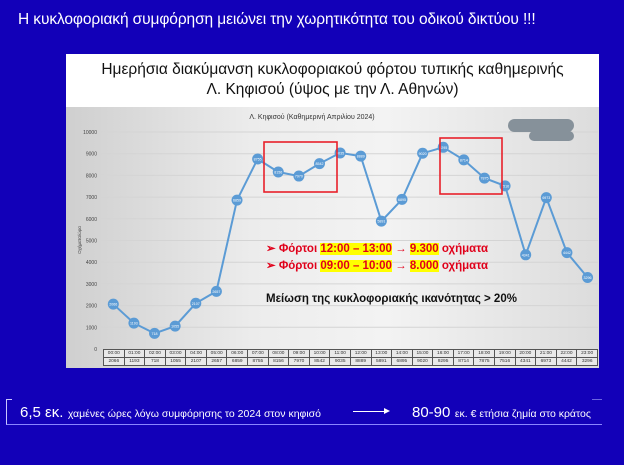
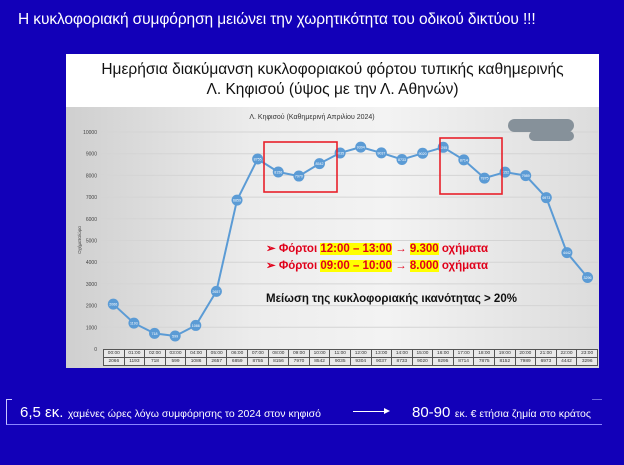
03:00: 1055 -> 599
04:00: 2107 -> 1086
12:00: 8889 -> 9304
13:00: 5891 -> 9037
14:00: 6895 -> 8733
19:00: 7516 -> 8152
20:00: 4341 -> 7989
